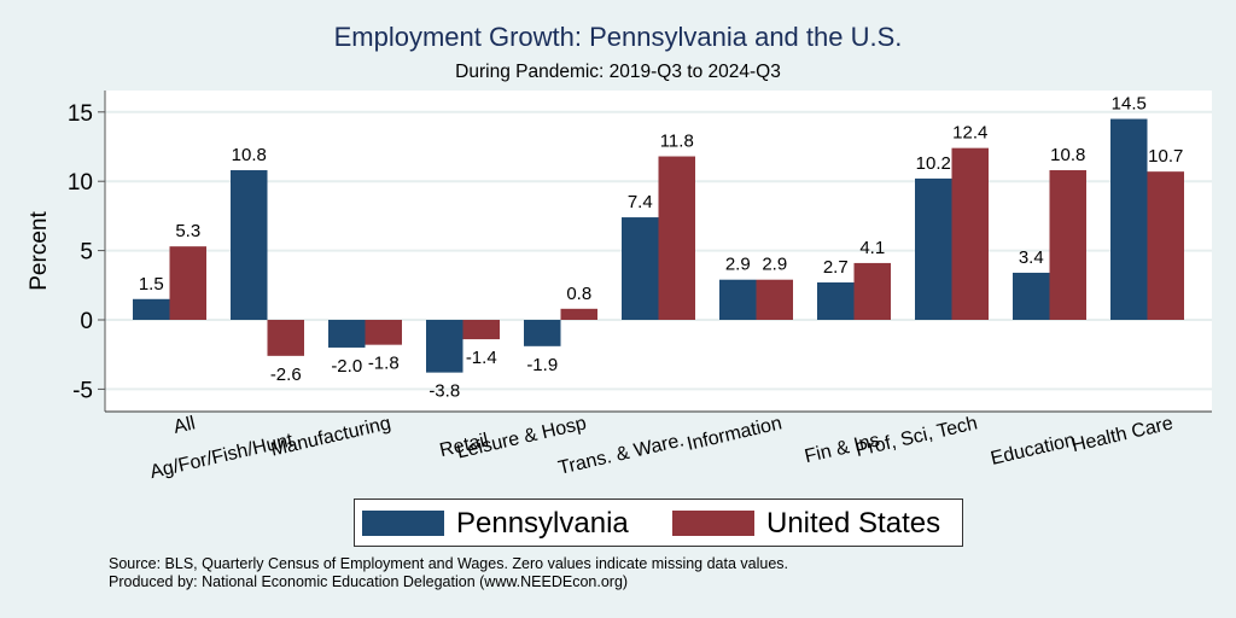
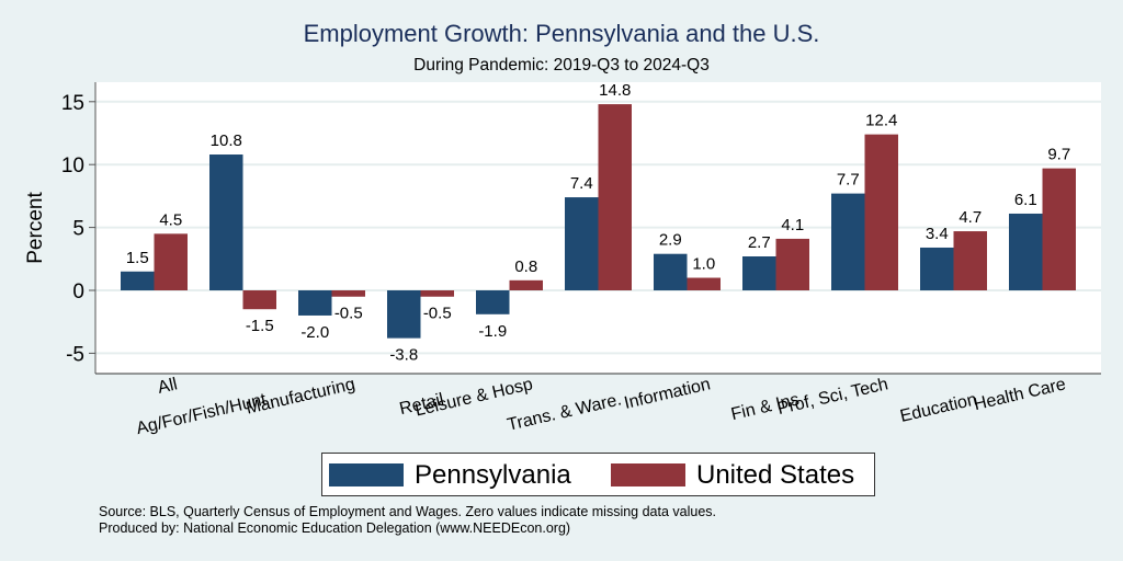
United States/All: 5.3 -> 4.5
United States/Ag/For/Fish/Hunt: -2.6 -> -1.5
United States/Manufacturing: -1.8 -> -0.5
United States/Retail: -1.4 -> -0.5
United States/Trans. & Ware.: 11.8 -> 14.8
United States/Information: 2.9 -> 1.0
Pennsylvania/Prof, Sci, Tech: 10.2 -> 7.7
United States/Education: 10.8 -> 4.7
Pennsylvania/Health Care: 14.5 -> 6.1
United States/Health Care: 10.7 -> 9.7
